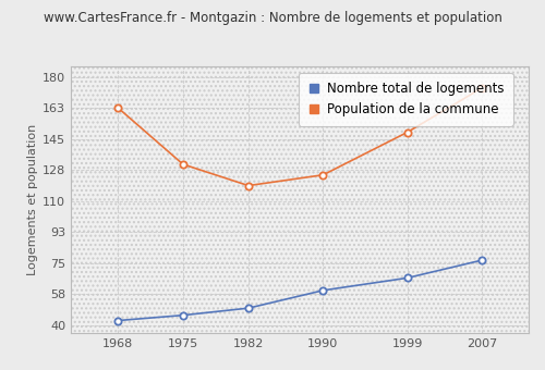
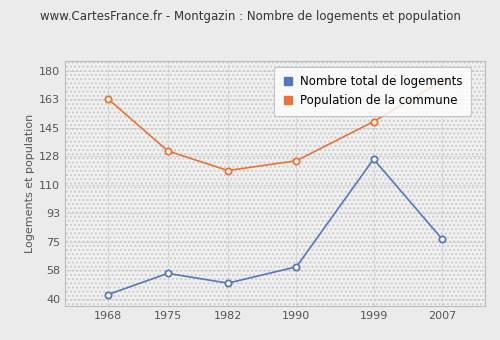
Nombre total de logements/1975: 46 -> 56
Nombre total de logements/1999: 67 -> 126
